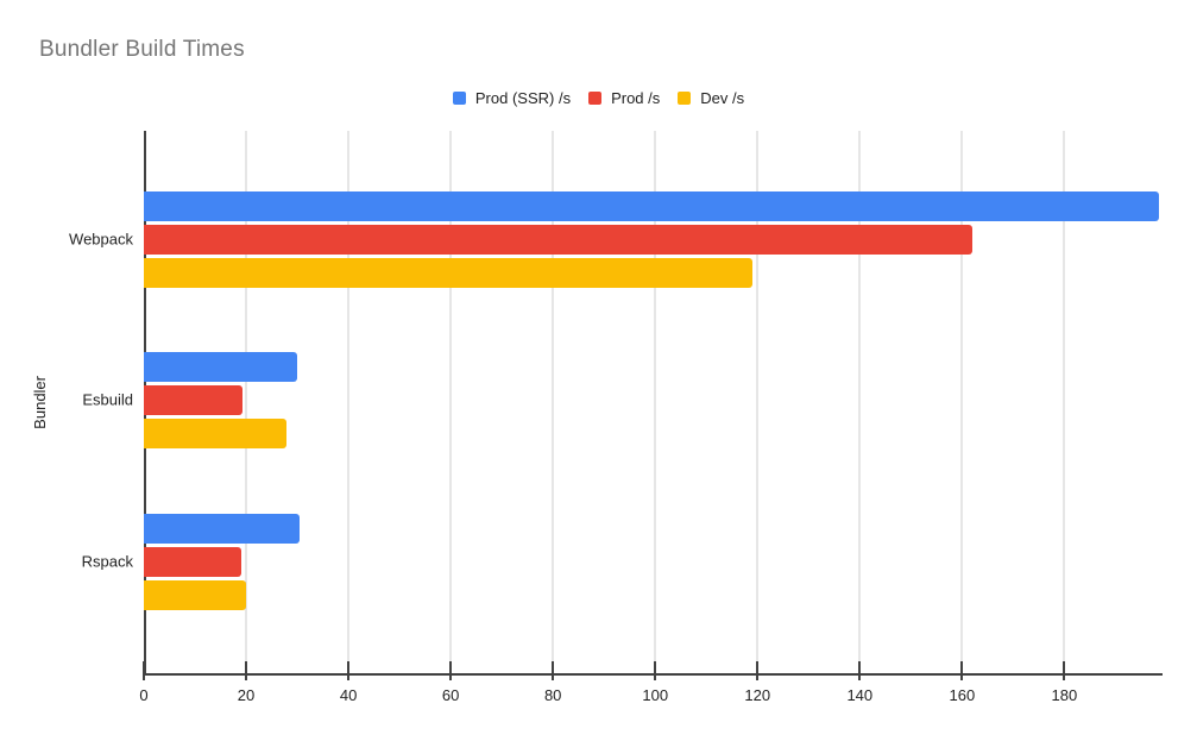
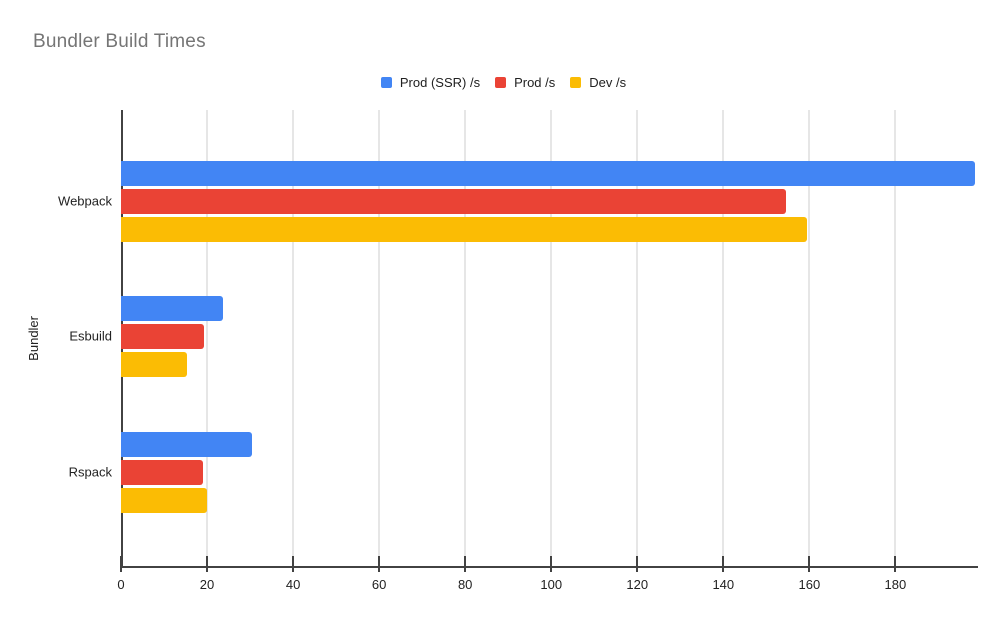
Prod /s/Webpack: 162 -> 154
Dev /s/Webpack: 119 -> 160
Prod (SSR) /s/Esbuild: 30 -> 24
Dev /s/Esbuild: 28 -> 15
